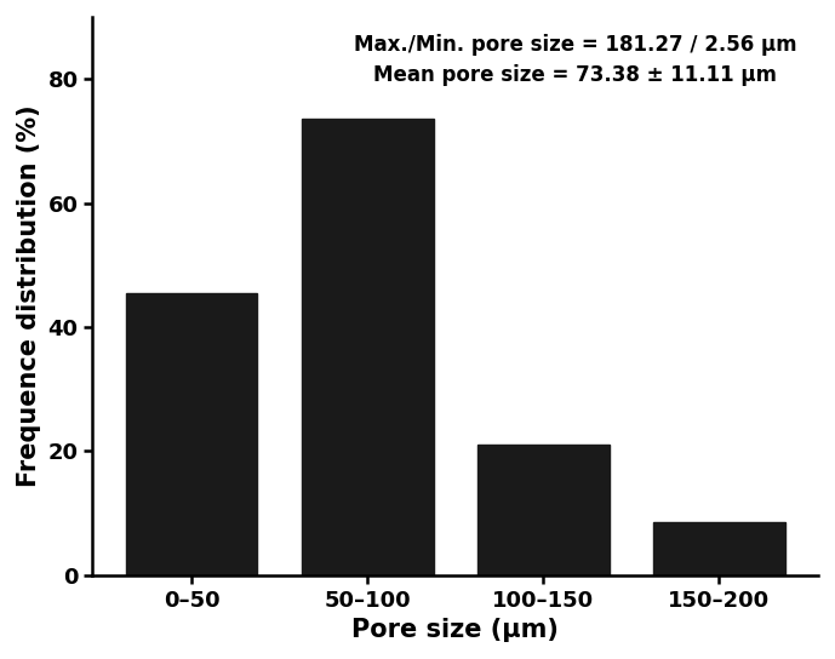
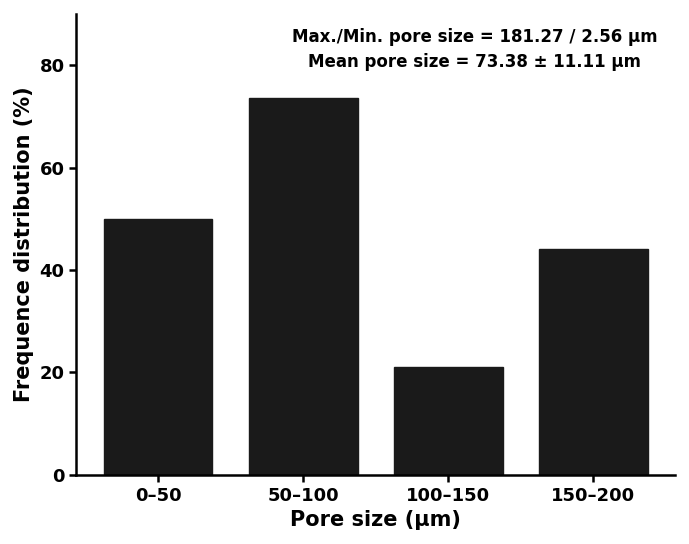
0–50: 45.5 -> 50.0
150–200: 8.5 -> 44.0
